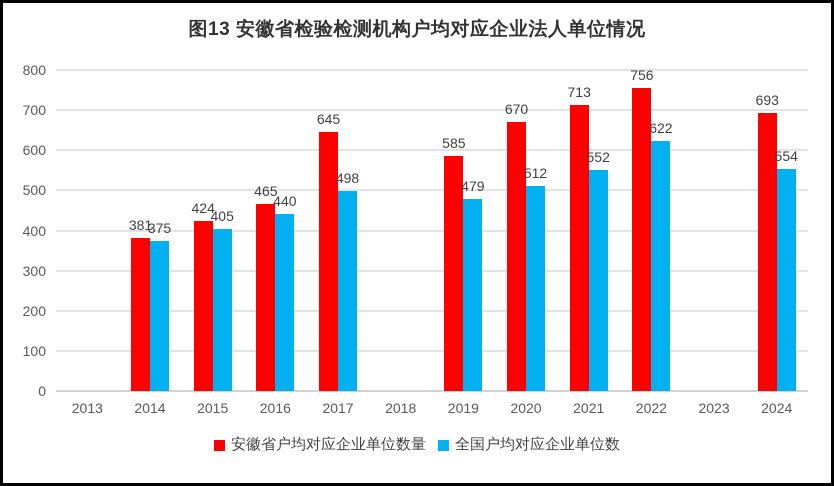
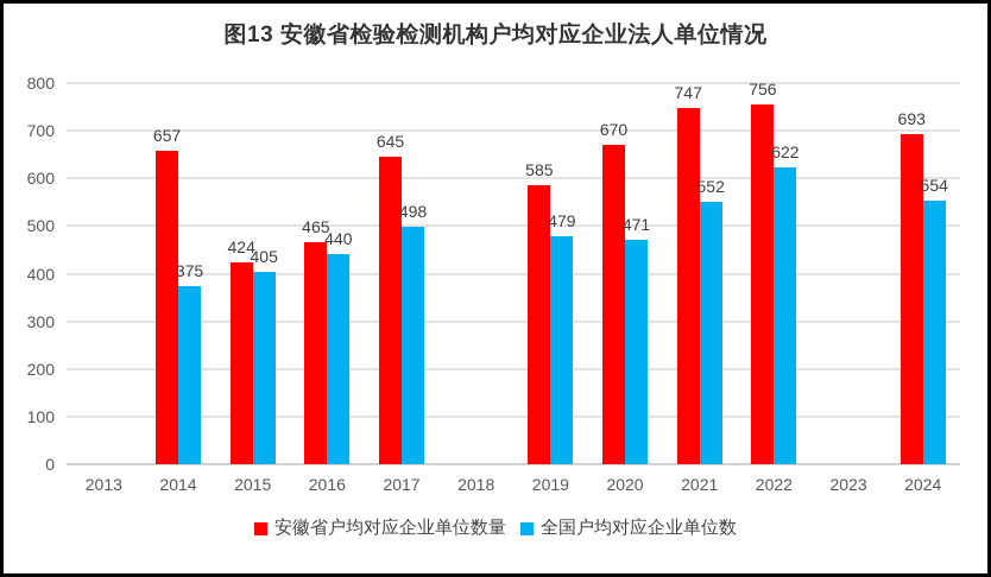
安徽省户均对应企业单位数量/2014: 381 -> 657
全国户均对应企业单位数/2020: 512 -> 471
安徽省户均对应企业单位数量/2021: 713 -> 747
